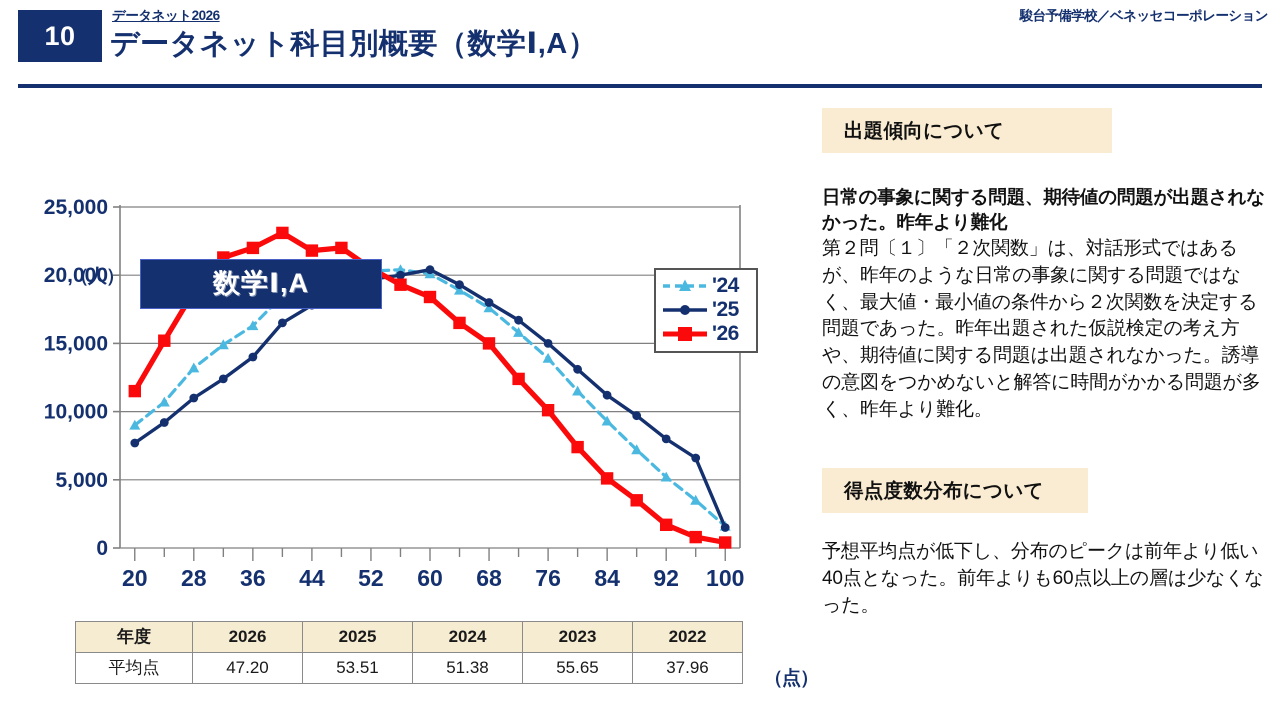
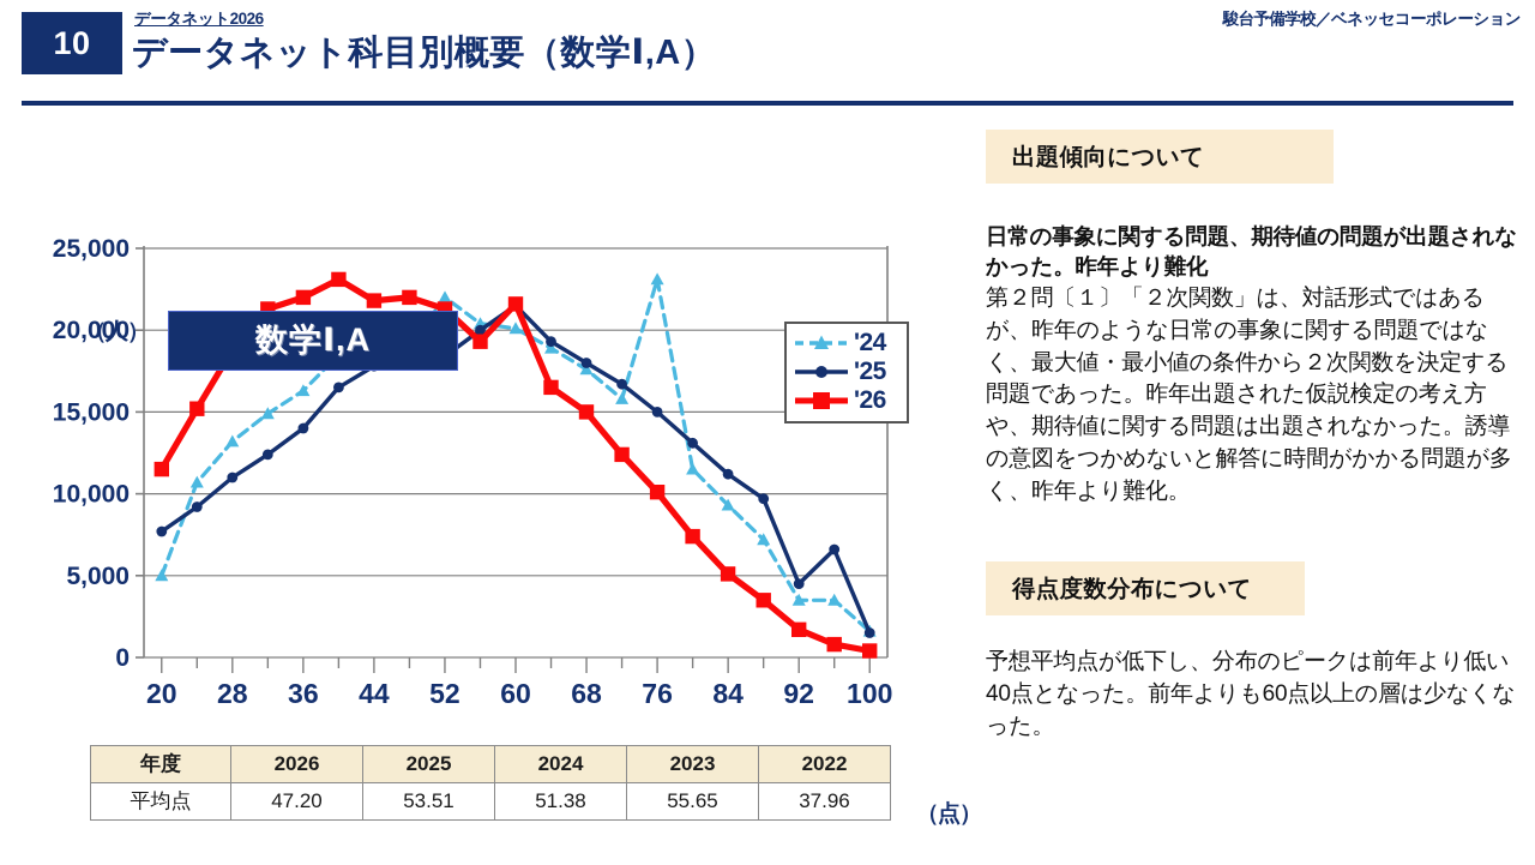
'24/20: 9000 -> 5000
'24/52: 20300 -> 22000
'25/52: 19700 -> 18400
'26/52: 20500 -> 21300
'25/60: 20400 -> 21500
'26/60: 18400 -> 21600
'24/76: 13900 -> 23100
'24/92: 5200 -> 3500
'25/92: 8000 -> 4500
